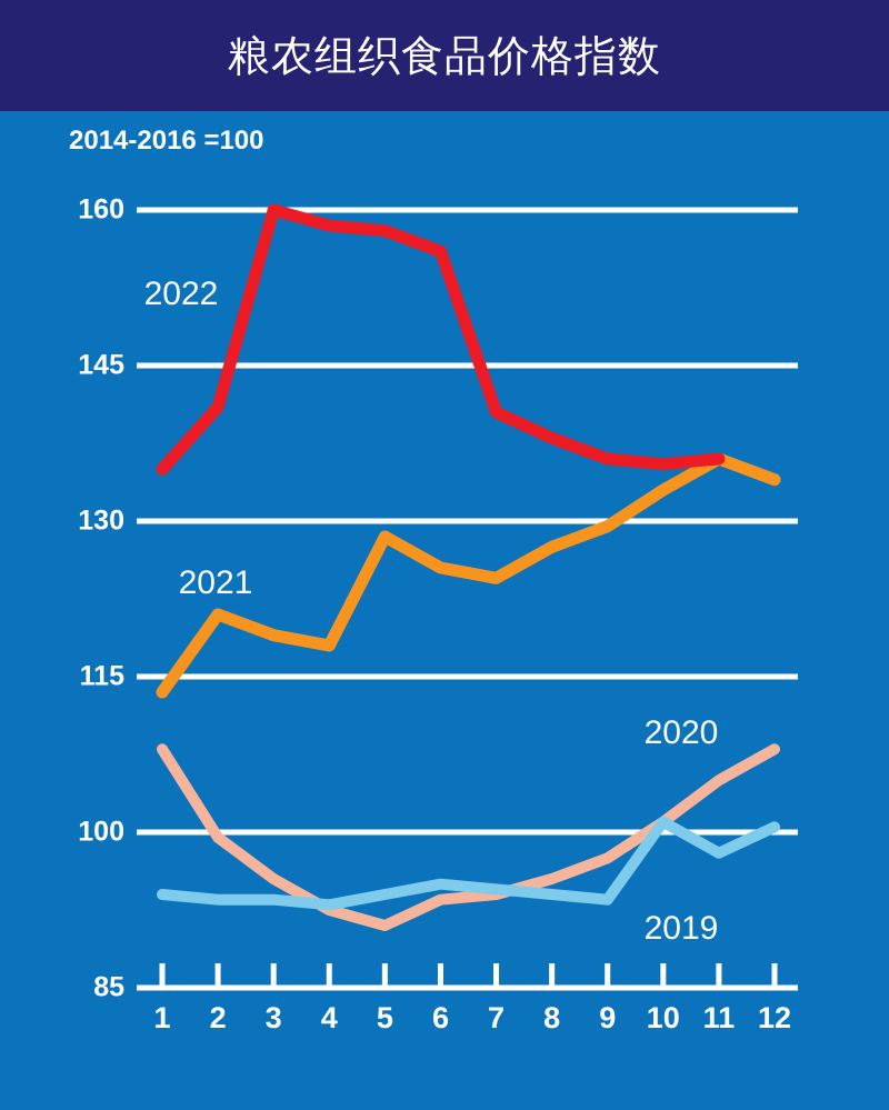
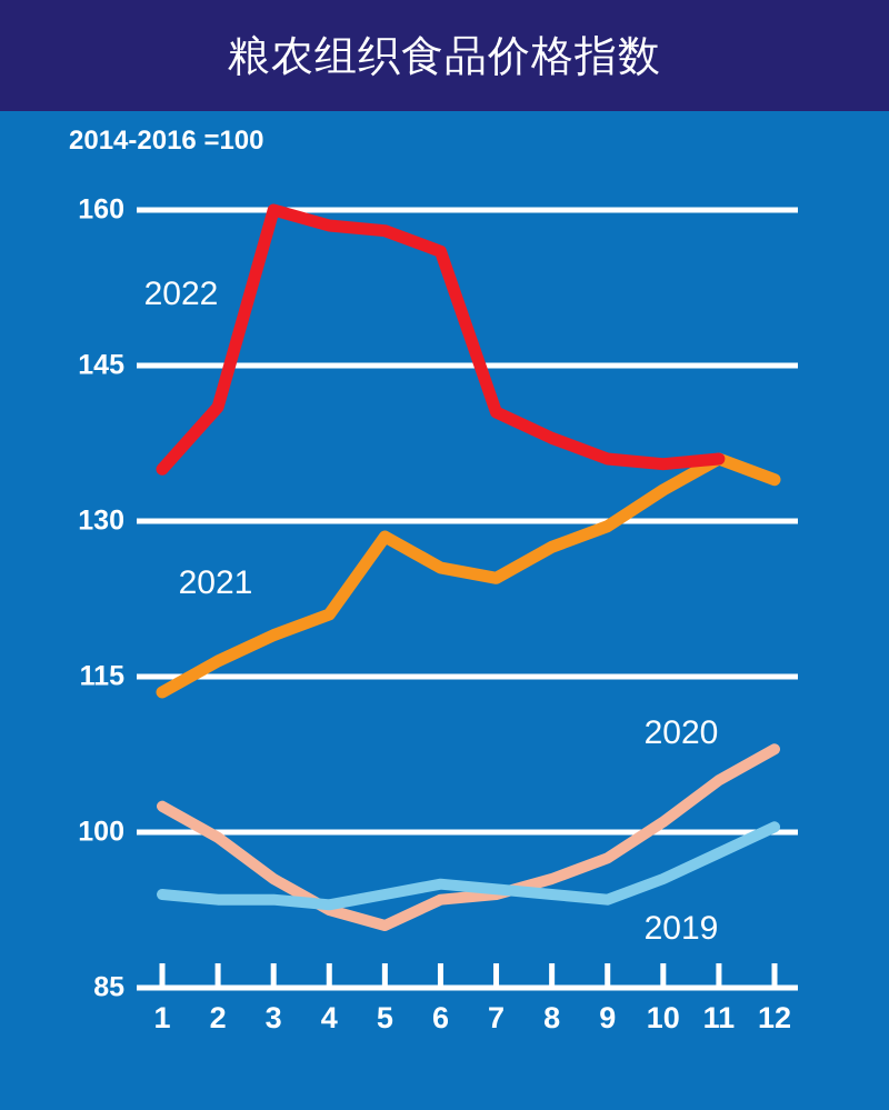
2020/1: 108 -> 102
2021/2: 121 -> 116
2021/4: 118 -> 121
2019/10: 101 -> 96
